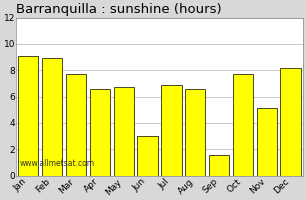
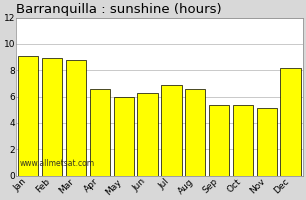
Mar: 7.7 -> 8.8
May: 6.7 -> 6.0
Jun: 3.0 -> 6.3
Sep: 1.6 -> 5.4
Oct: 7.7 -> 5.4
